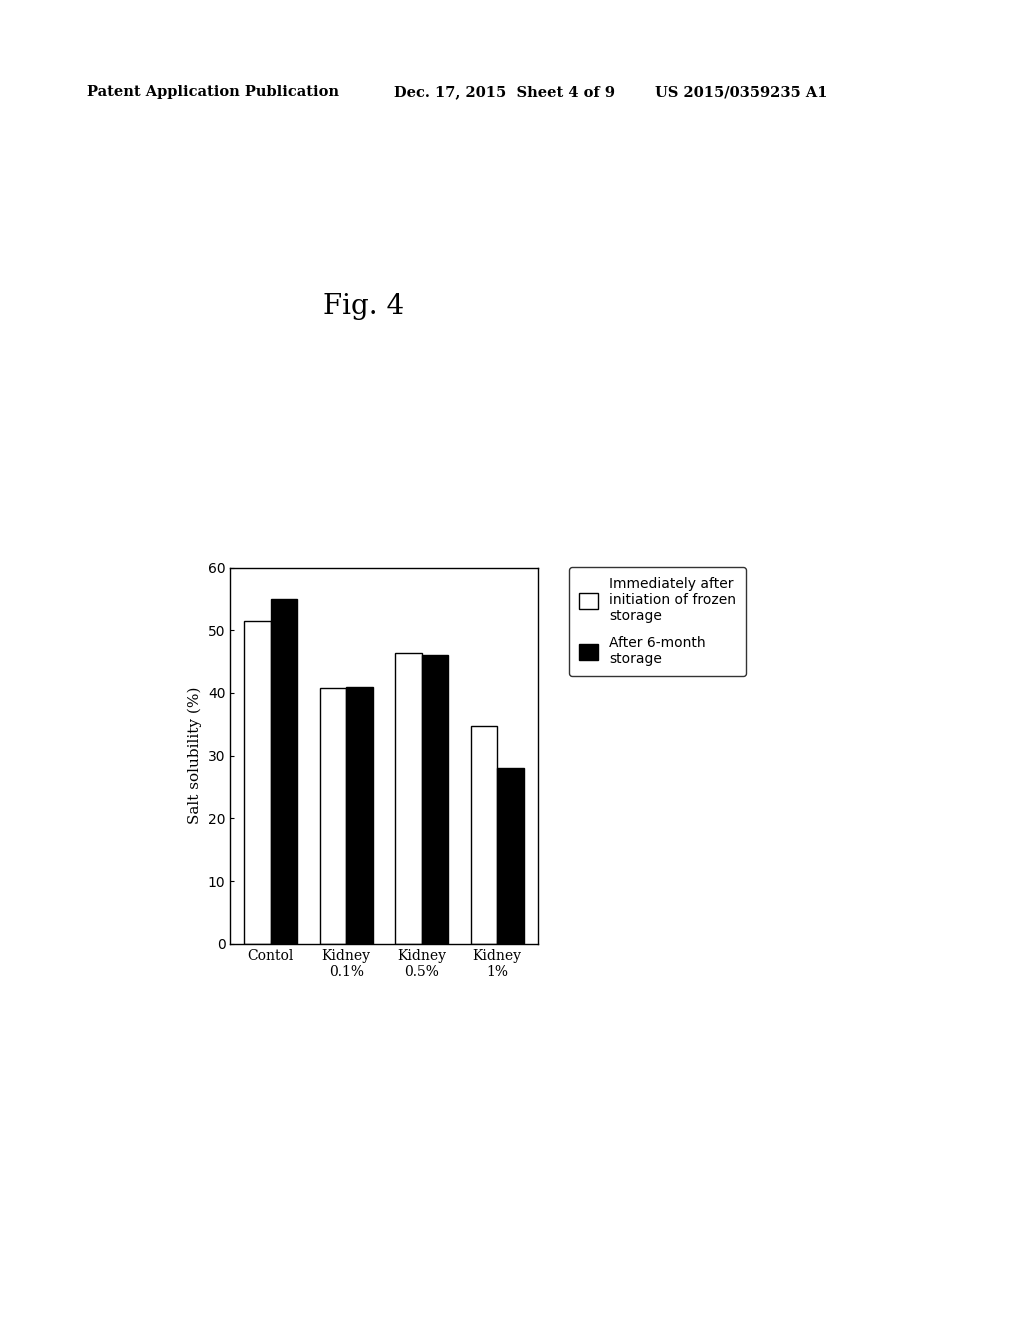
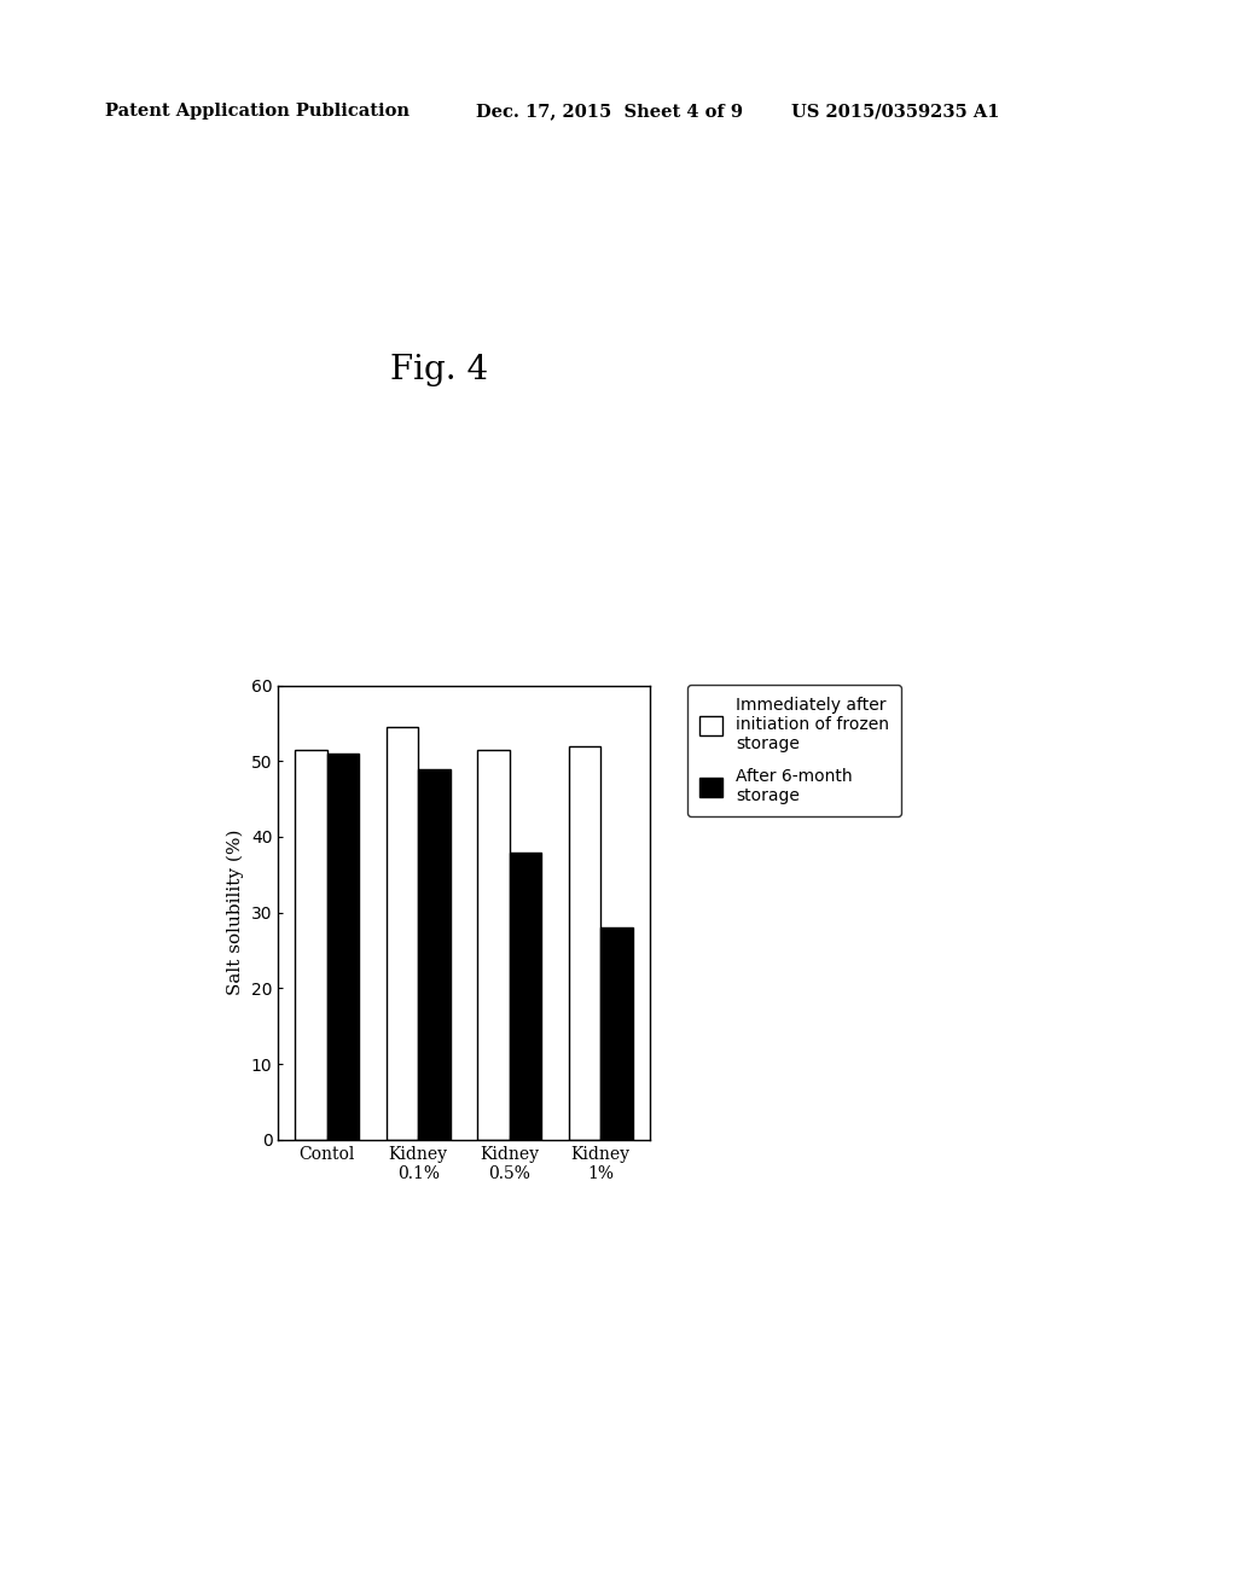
After 6-month storage/Contol: 55 -> 51
Immediately after initiation of frozen storage/Kidney 0.1%: 40.8 -> 54.5
After 6-month storage/Kidney 0.1%: 41 -> 49
Immediately after initiation of frozen storage/Kidney 0.5%: 46.4 -> 51.5
After 6-month storage/Kidney 0.5%: 46 -> 38
Immediately after initiation of frozen storage/Kidney 1%: 34.8 -> 52.0
